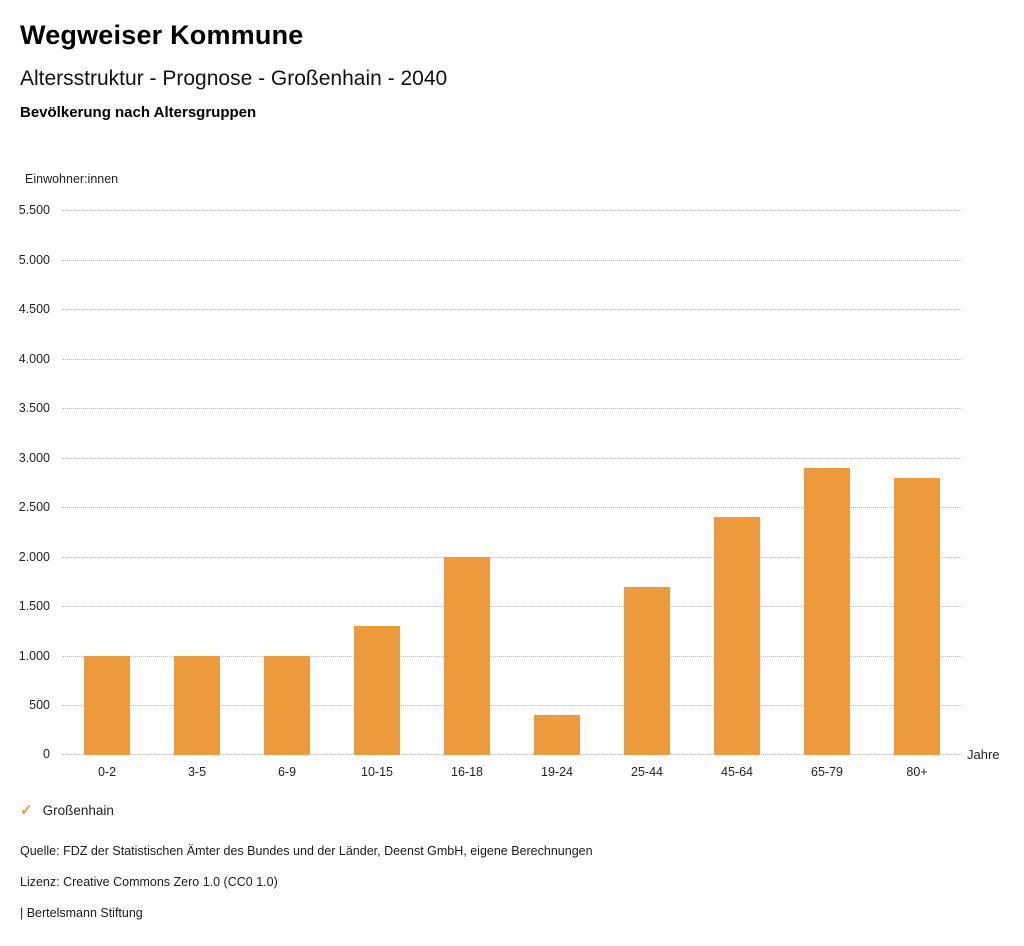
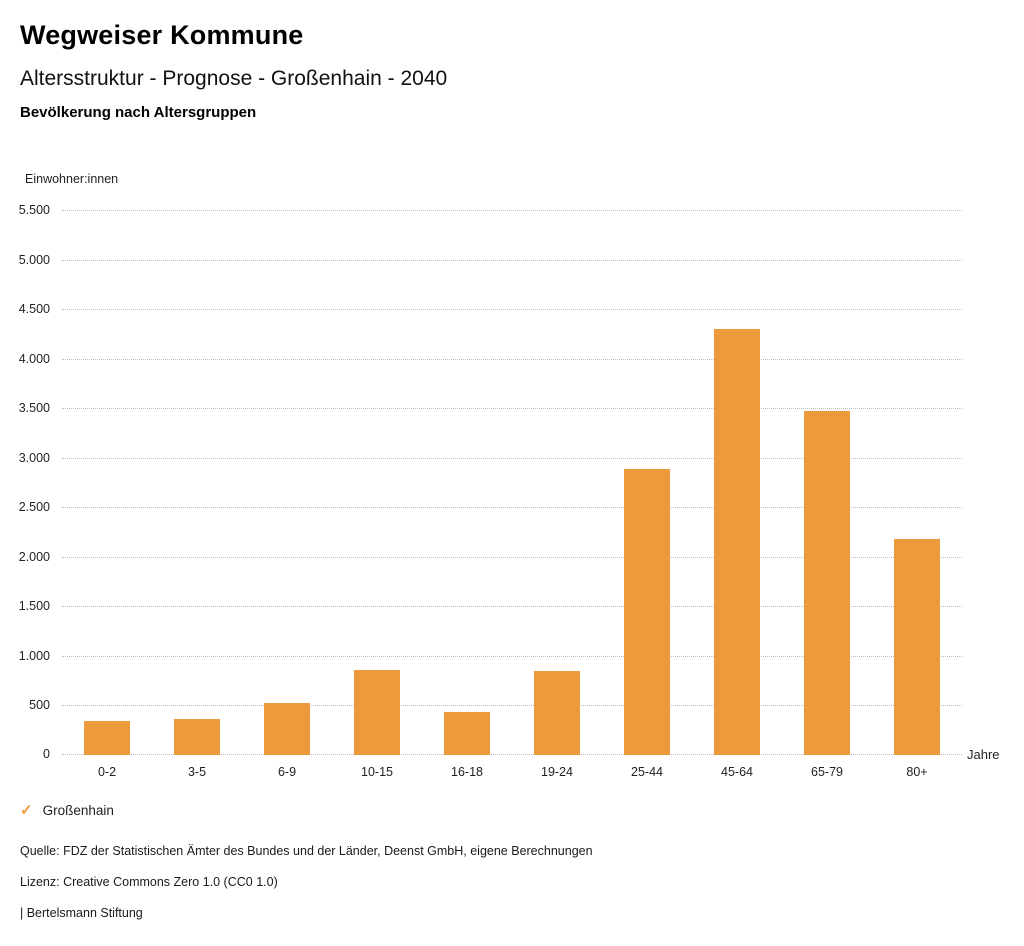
0-2: 1000 -> 300
3-5: 1000 -> 400
6-9: 1000 -> 500
10-15: 1300 -> 900
16-18: 2000 -> 400
19-24: 400 -> 800
25-44: 1700 -> 2900
45-64: 2400 -> 4300
65-79: 2900 -> 3500
80+: 2800 -> 2200
